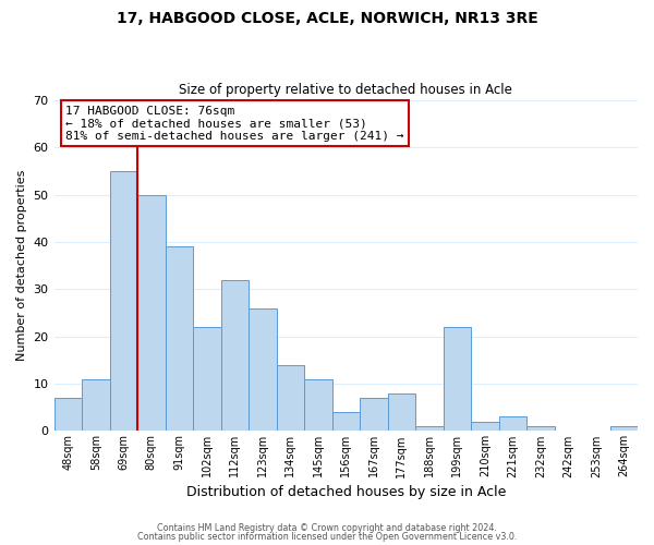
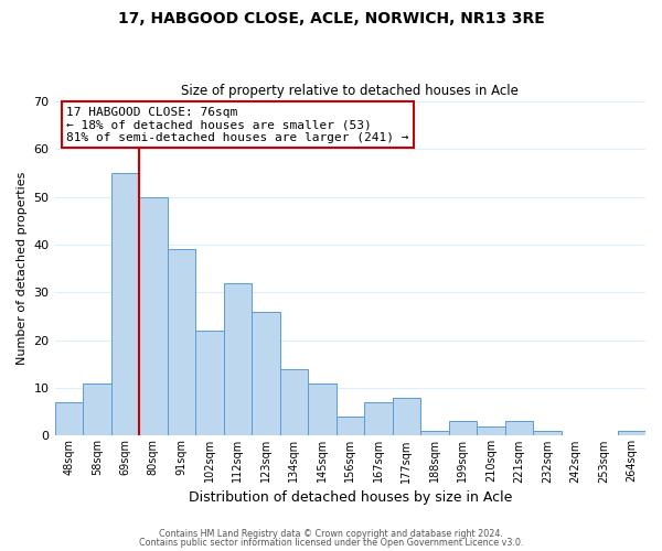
199sqm: 22 -> 3
